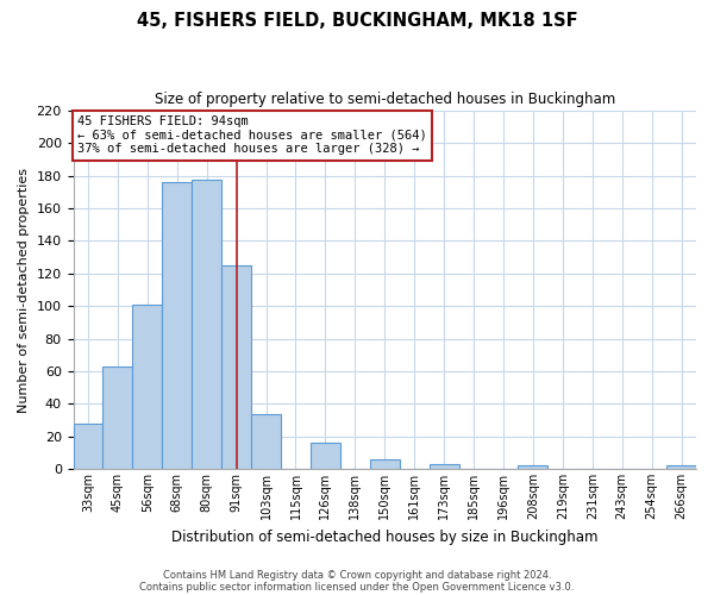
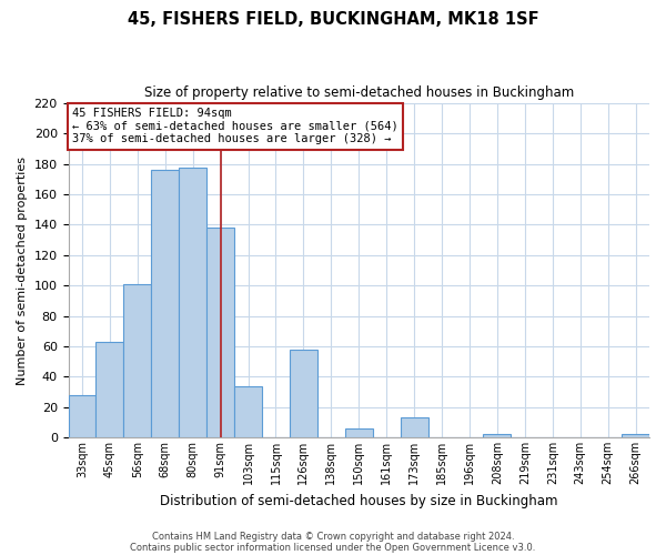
91sqm: 125 -> 138
126sqm: 16 -> 58
173sqm: 3 -> 13
